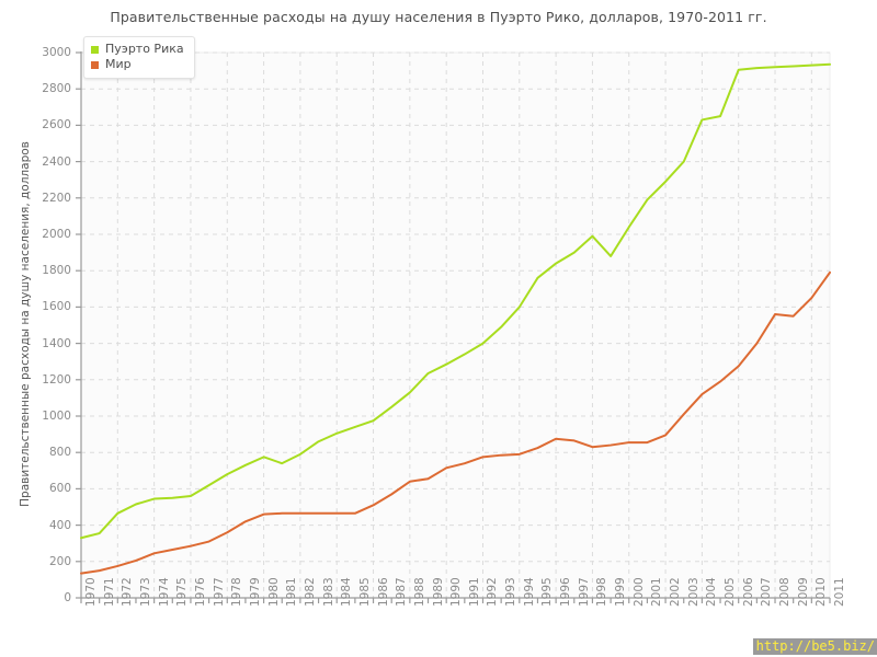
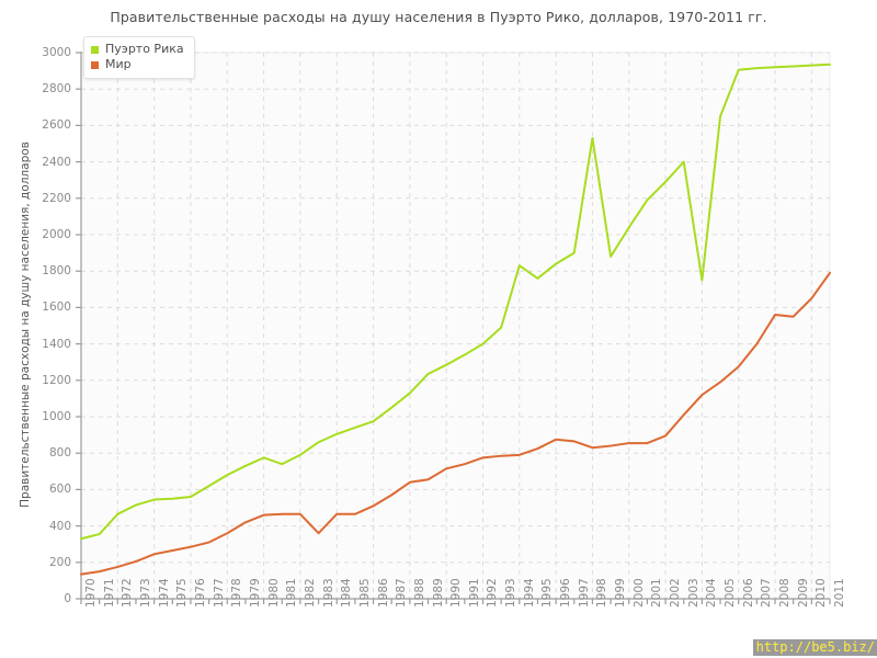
Мир/1983: 460 -> 360
Пуэрто Рика/1994: 1600 -> 1830
Пуэрто Рика/1998: 1990 -> 2530
Пуэрто Рика/2004: 2630 -> 1750
